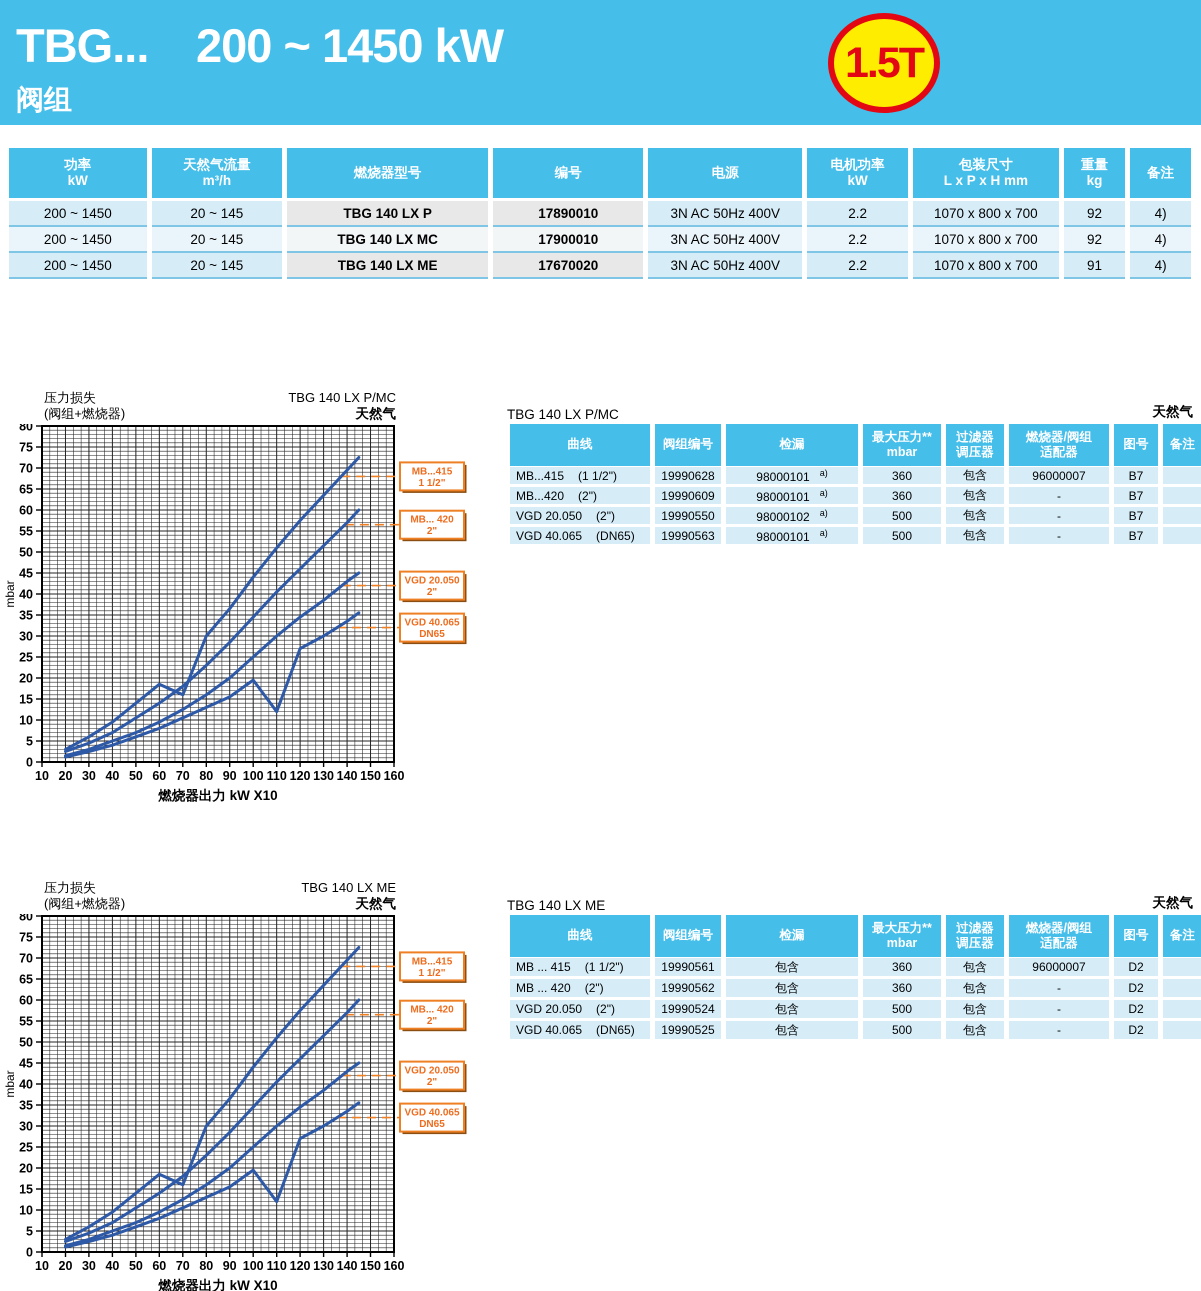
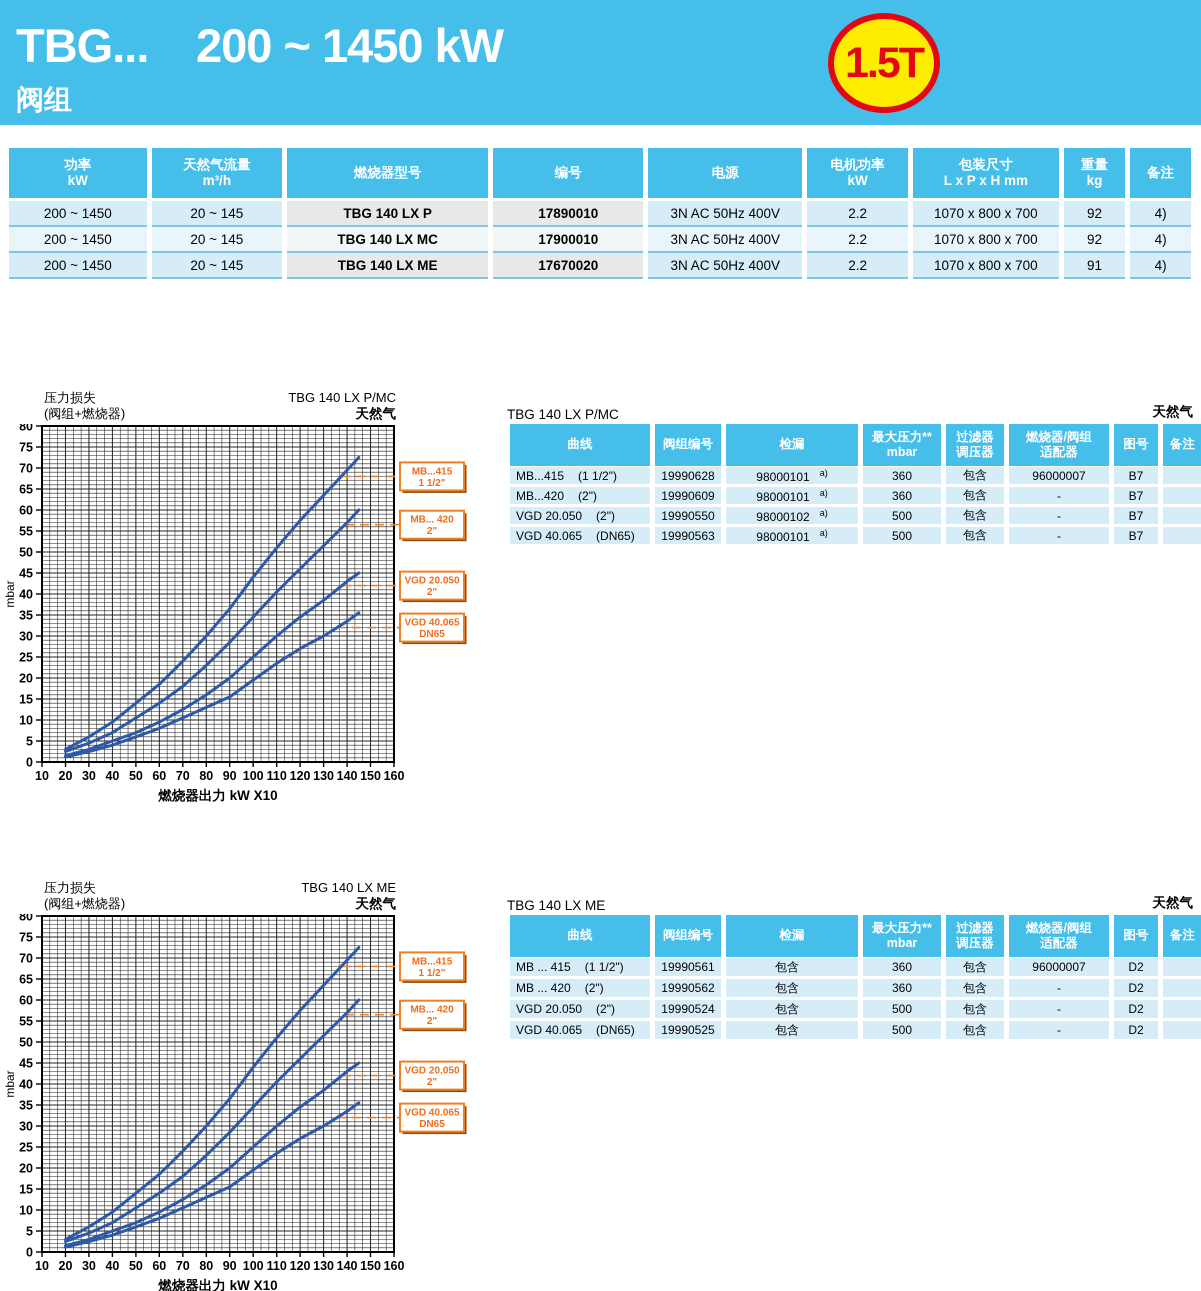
MB...415/70: 16 -> 24
VGD 40.065/110: 12 -> 24
